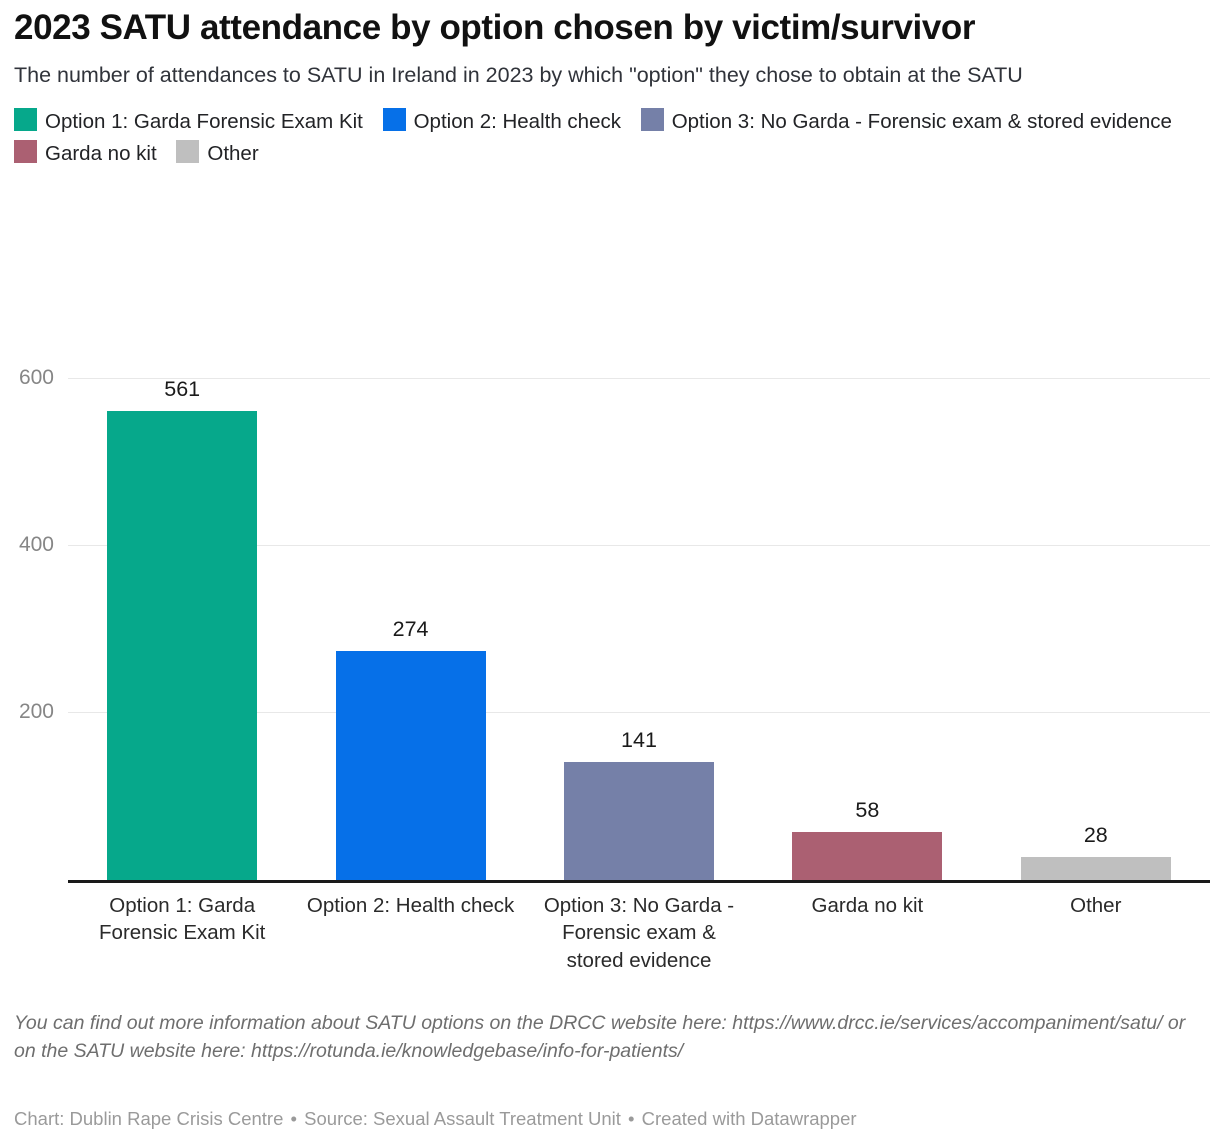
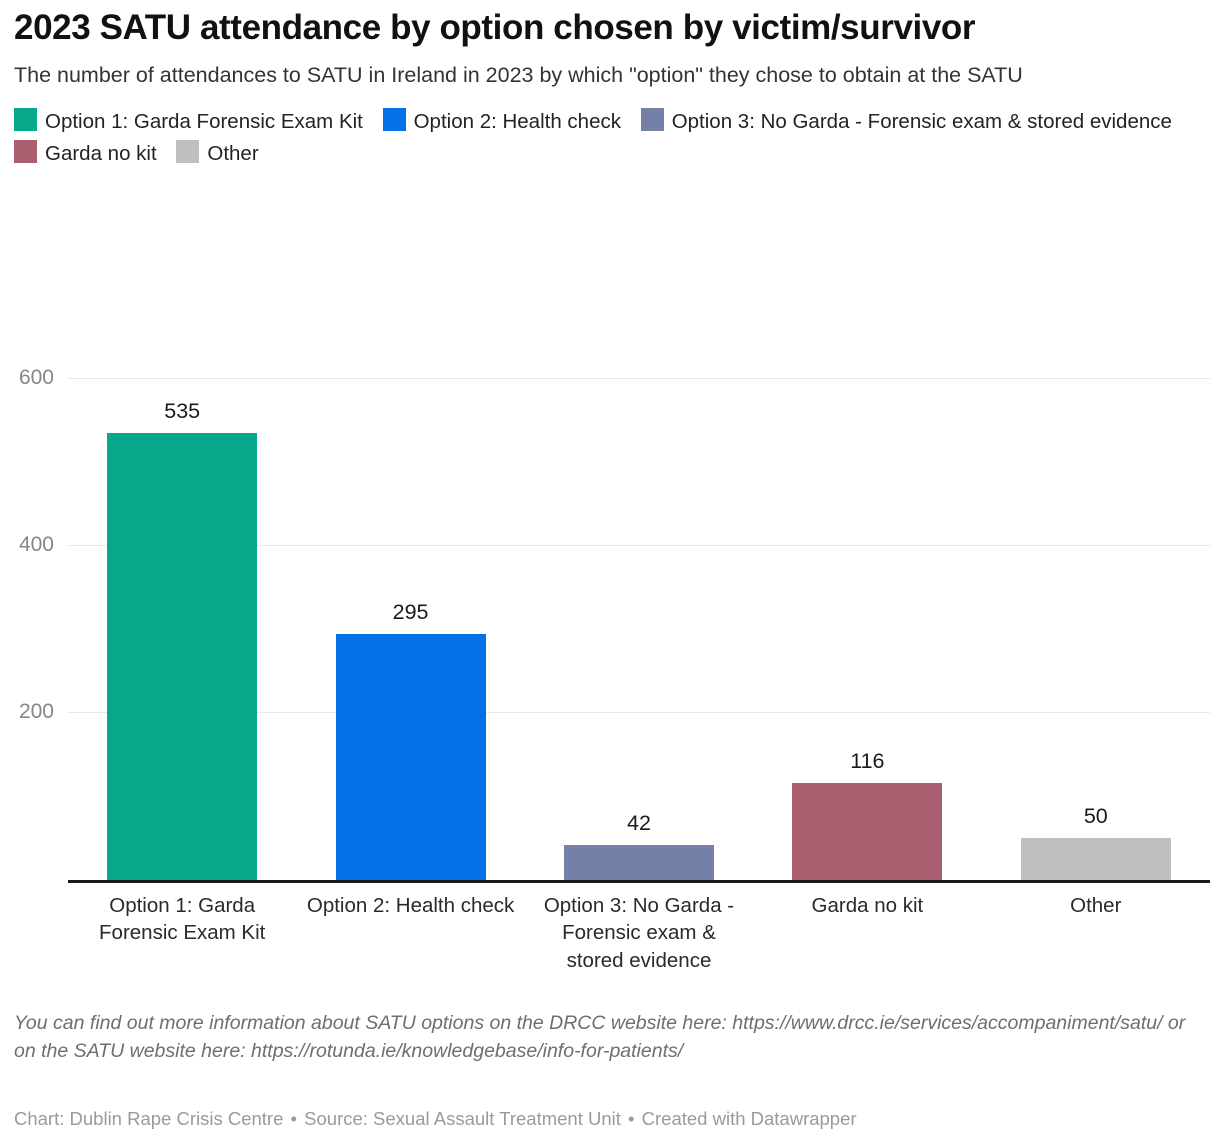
Option 1: Garda Forensic Exam Kit: 561 -> 535
Option 2: Health check: 274 -> 295
Option 3: No Garda - Forensic exam & stored evidence: 141 -> 42
Garda no kit: 58 -> 116
Other: 28 -> 50
